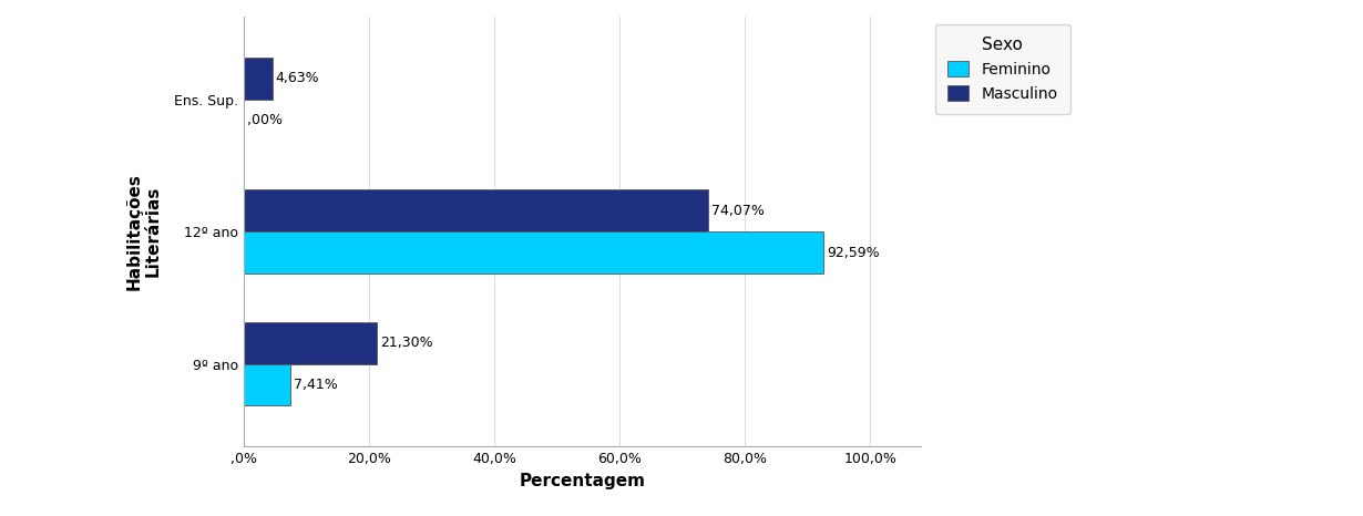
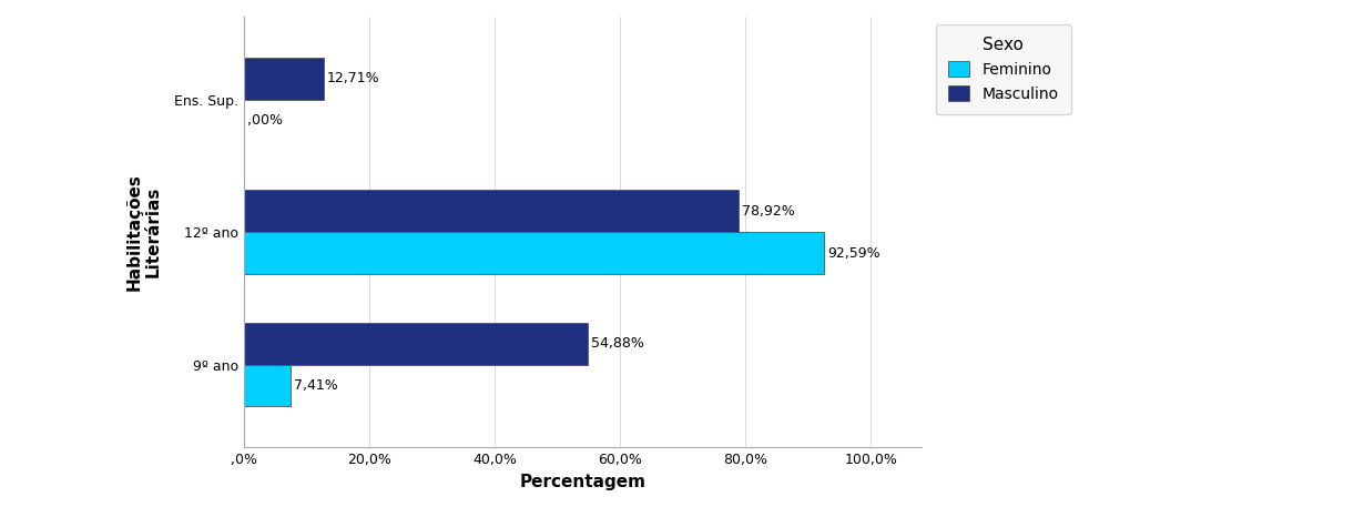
Masculino/Ens. Sup.: 4,63% -> 12,71%
Masculino/12º ano: 74,07% -> 78,92%
Masculino/9º ano: 21,30% -> 54,88%
